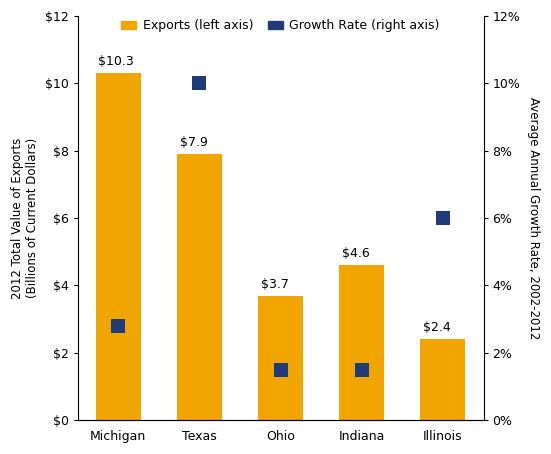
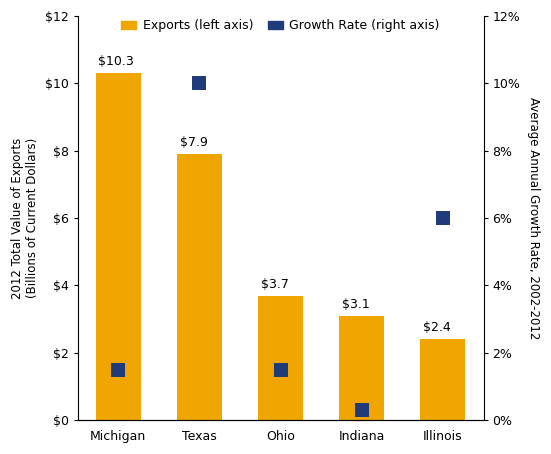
Growth Rate (right axis)/Michigan: 2.8% -> 1.5%
Exports (left axis)/Indiana: $4.6 -> $3.1
Growth Rate (right axis)/Indiana: 1.5% -> 0.3%
